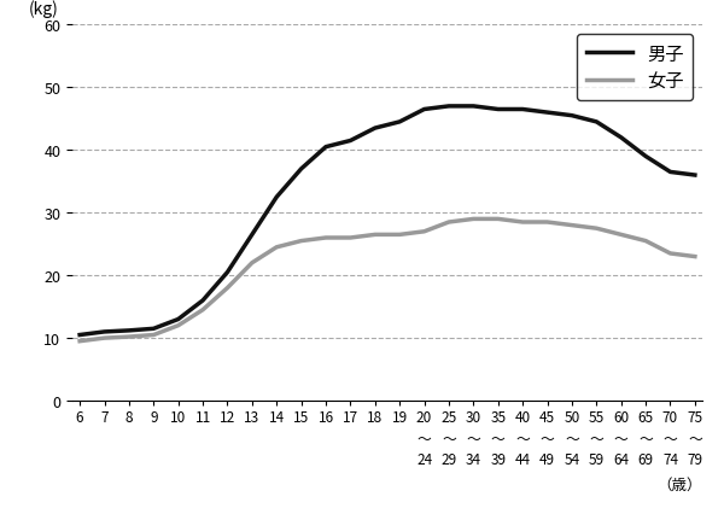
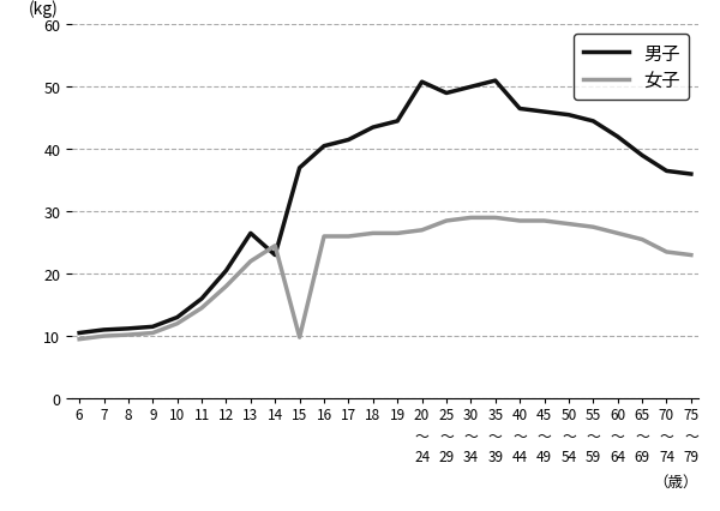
男子/14: 32.5 -> 23.0
女子/15: 25.5 -> 9.8
男子/20: 46.5 -> 50.8
男子/25: 47.0 -> 49.0
男子/30: 47.0 -> 50.0
男子/35: 46.5 -> 51.0
